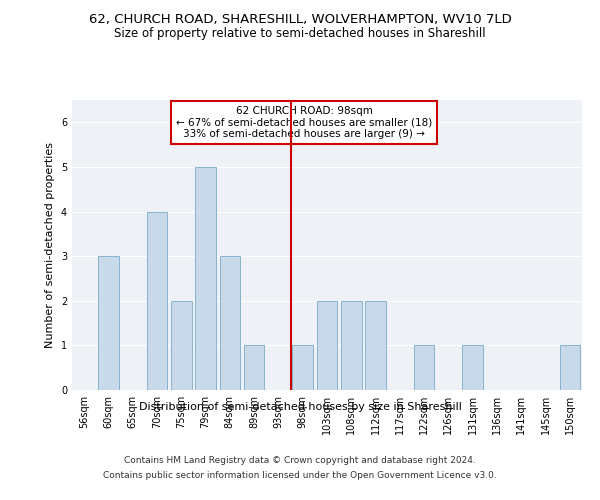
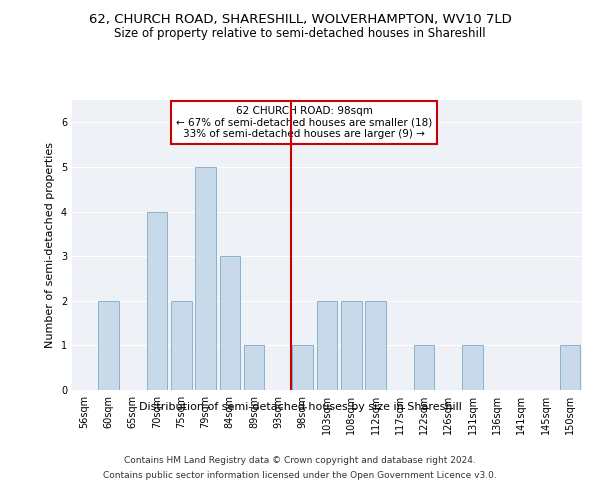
60sqm: 3 -> 2
